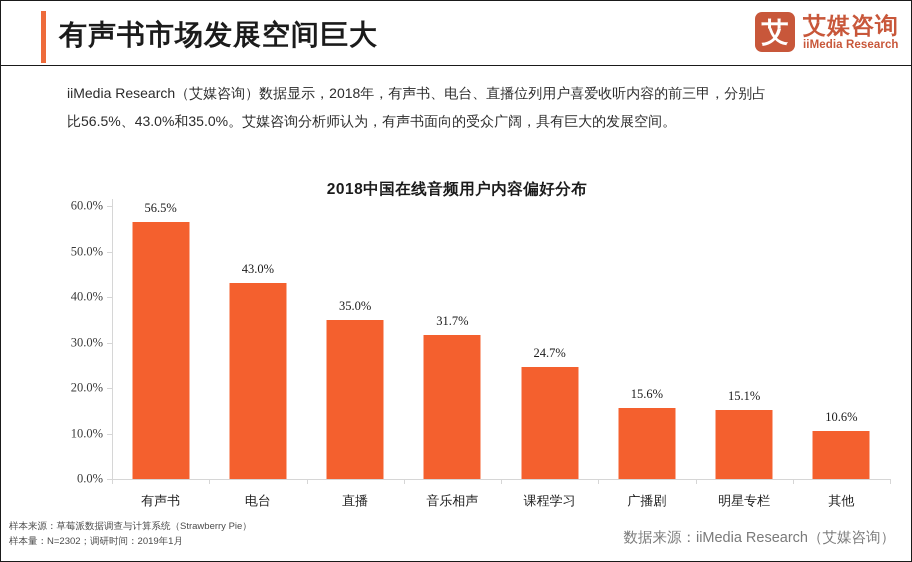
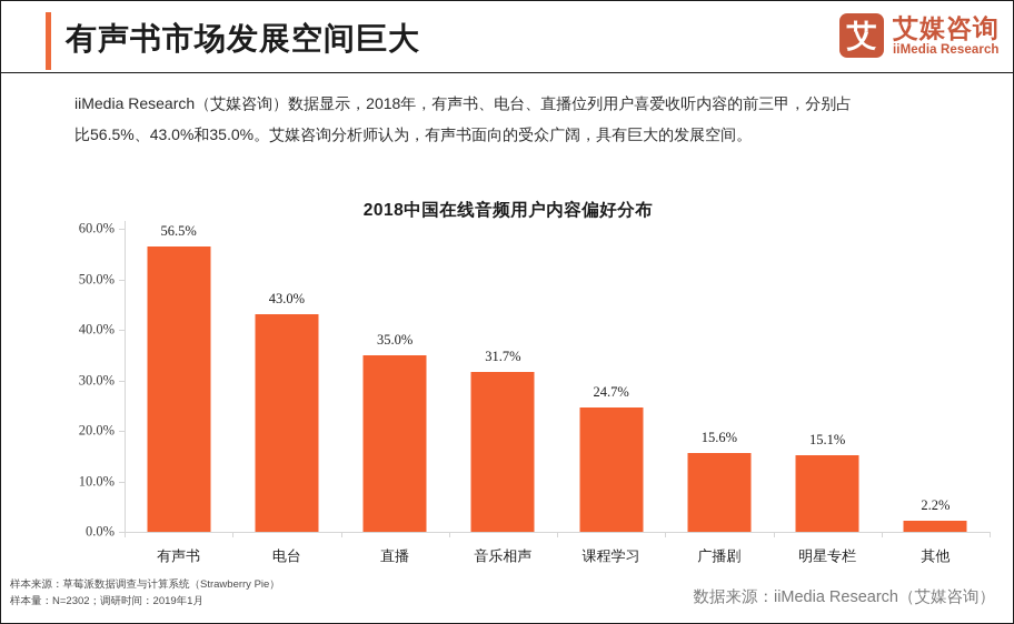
其他: 10.6% -> 2.2%
